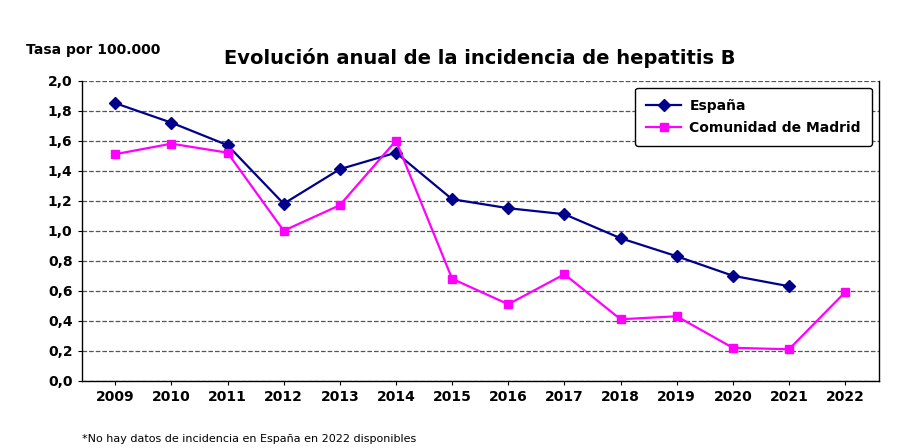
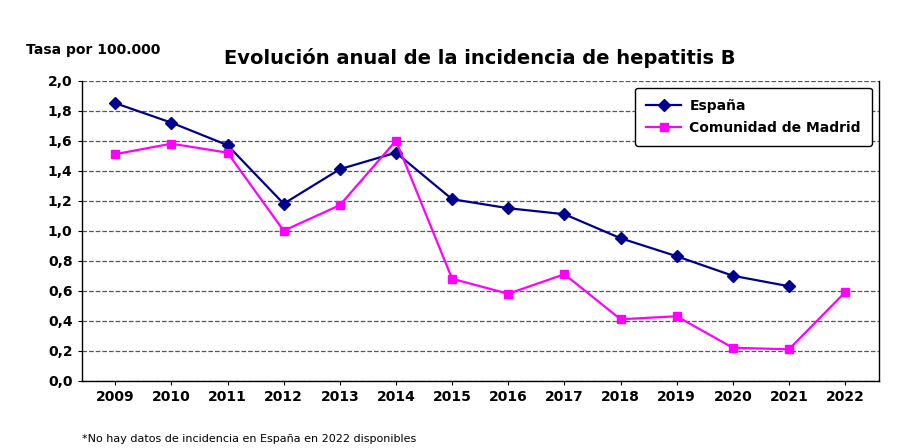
Comunidad de Madrid/2016: 0,51 -> 0,58
